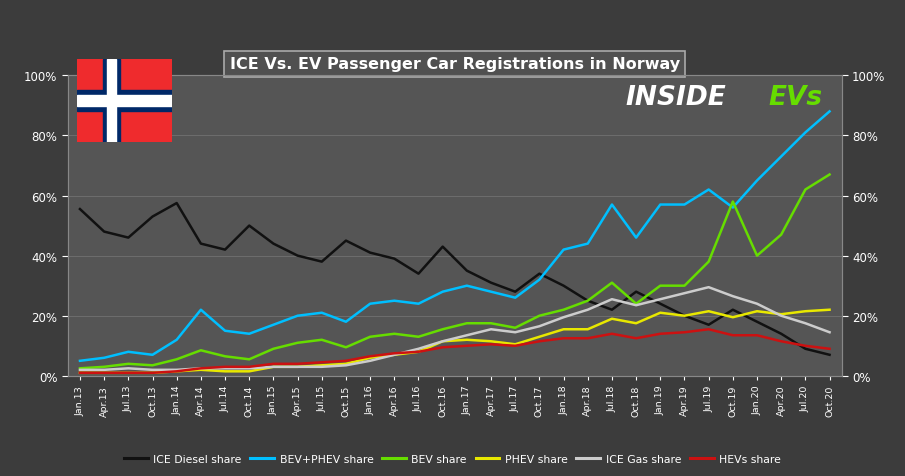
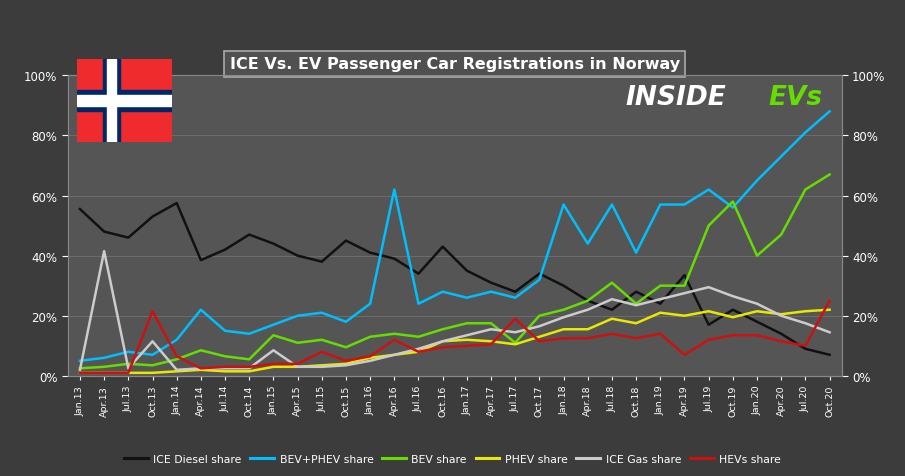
ICE Gas share/Apr.13: 2.0% -> 41.5%
ICE Gas share/Oct.13: 2.0% -> 11.5%
HEVs share/Oct.13: 1.0% -> 21.5%
HEVs share/Jan.14: 1.5% -> 6.5%
ICE Diesel share/Apr.14: 44.0% -> 38.5%
ICE Diesel share/Oct.14: 50.0% -> 47.0%
BEV share/Jan.15: 9.0% -> 13.5%
ICE Gas share/Jan.15: 3.0% -> 8.5%
HEVs share/Jul.15: 4.5% -> 8.0%
BEV+PHEV share/Apr.16: 25% -> 62%
HEVs share/Apr.16: 7.5% -> 12.0%
BEV+PHEV share/Jan.17: 30% -> 26%
BEV share/Jul.17: 16.0% -> 11.0%
HEVs share/Jul.17: 10.0% -> 19.0%
BEV+PHEV share/Jan.18: 42% -> 57%
BEV+PHEV share/Oct.18: 46% -> 41%
ICE Diesel share/Apr.19: 20.0% -> 33.5%
HEVs share/Apr.19: 14.5% -> 7.0%
BEV share/Jul.19: 38.0% -> 50.0%
HEVs share/Jul.19: 15.5% -> 12.0%
HEVs share/Oct.20: 9.0% -> 25.0%
